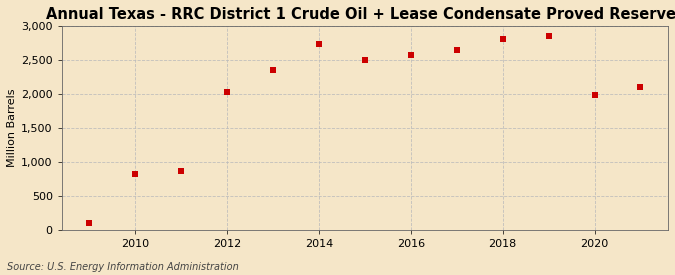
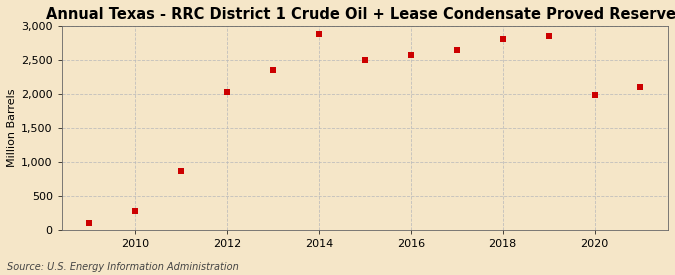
2010: 820 -> 270
2014: 2,740 -> 2,880
